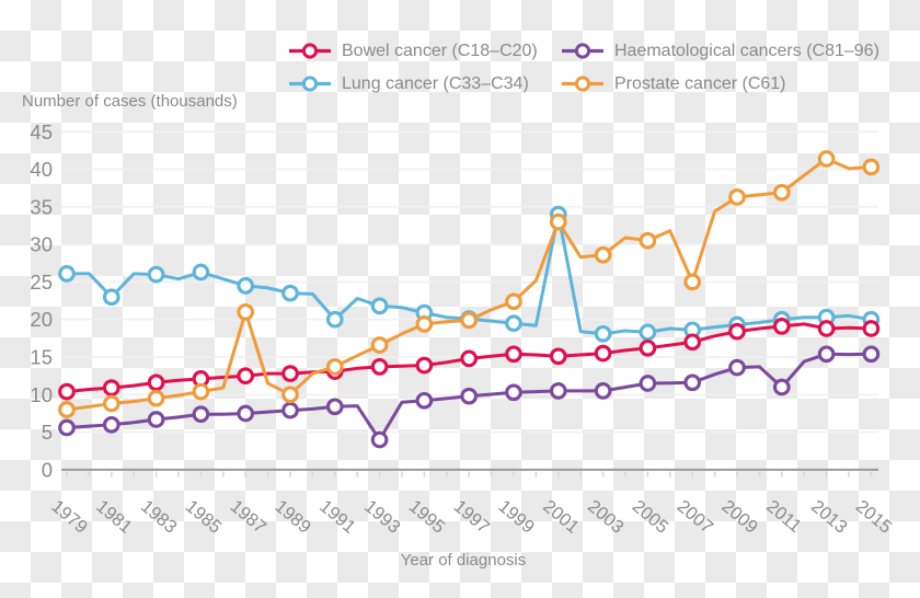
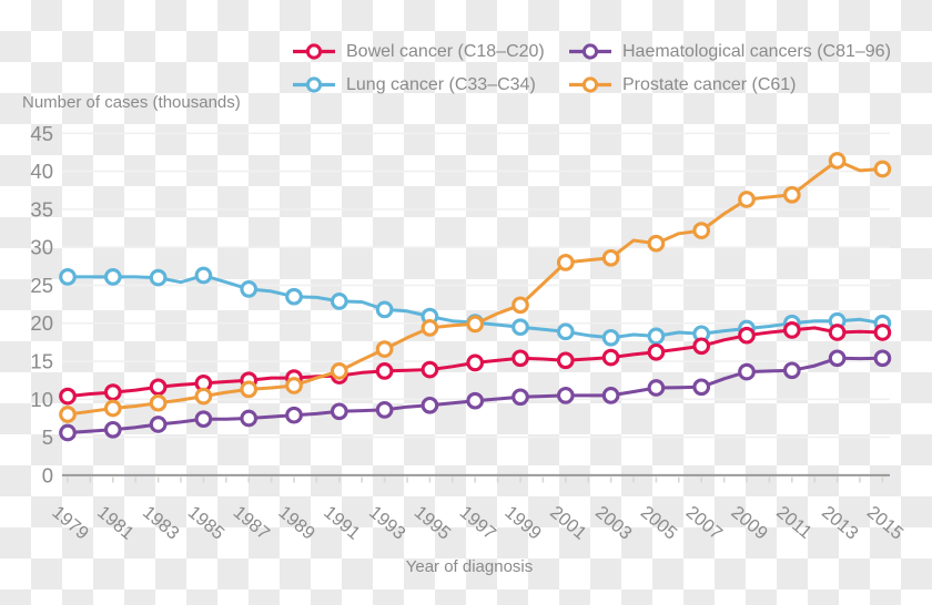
Lung cancer (C33–C34)/1981: 23 -> 26
Prostate cancer (C61)/1987: 21 -> 11
Prostate cancer (C61)/1989: 10 -> 12
Lung cancer (C33–C34)/1991: 20 -> 23
Haematological cancers (C81–96)/1993: 4 -> 9
Lung cancer (C33–C34)/2001: 34 -> 19
Prostate cancer (C61)/2001: 33 -> 28
Prostate cancer (C61)/2007: 25 -> 32
Haematological cancers (C81–96)/2011: 11 -> 14
